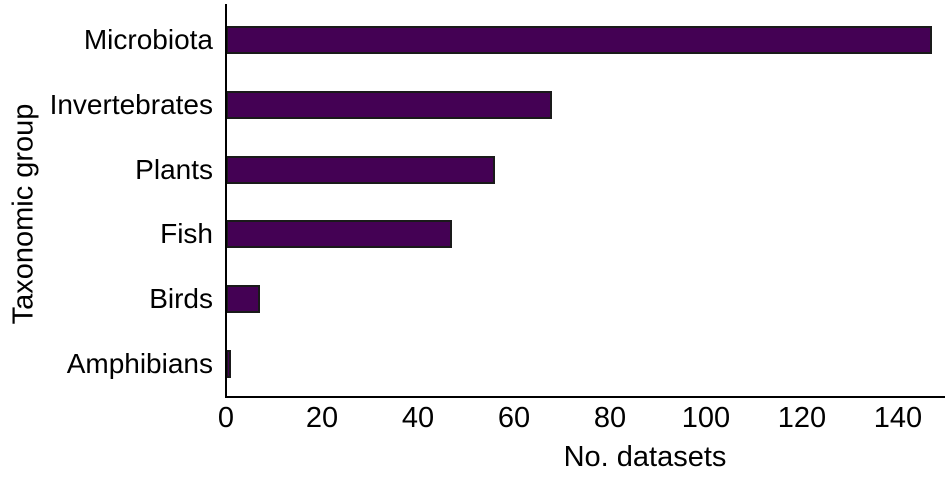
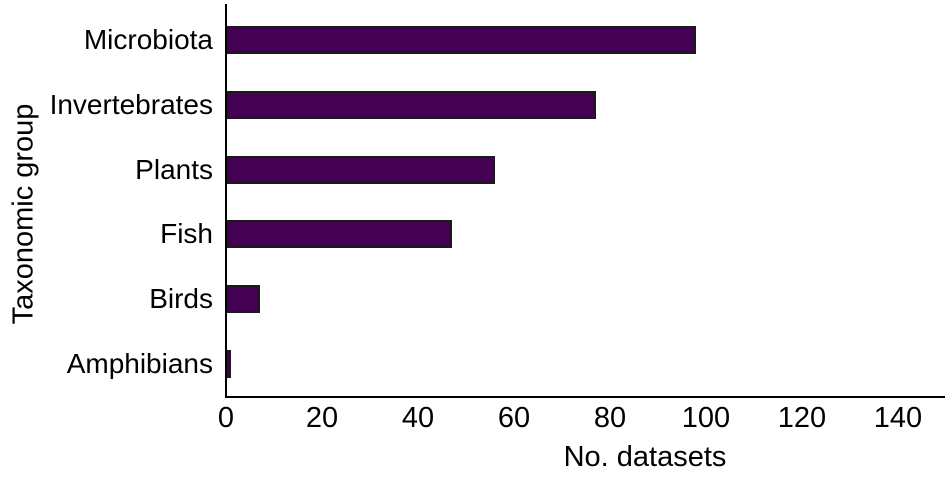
Microbiota: 147 -> 98
Invertebrates: 68 -> 77
